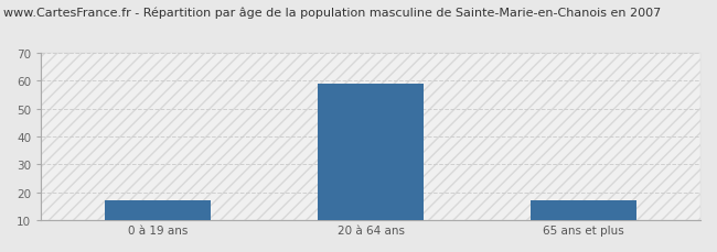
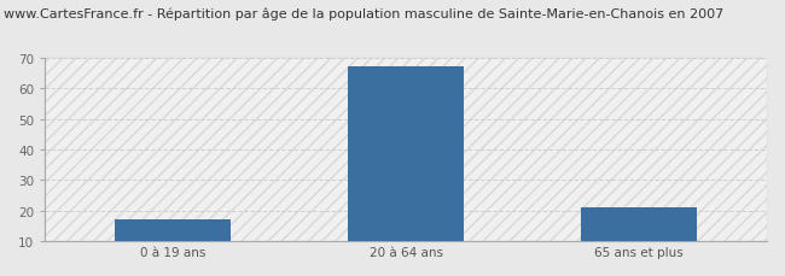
20 à 64 ans: 59 -> 67
65 ans et plus: 17 -> 21
